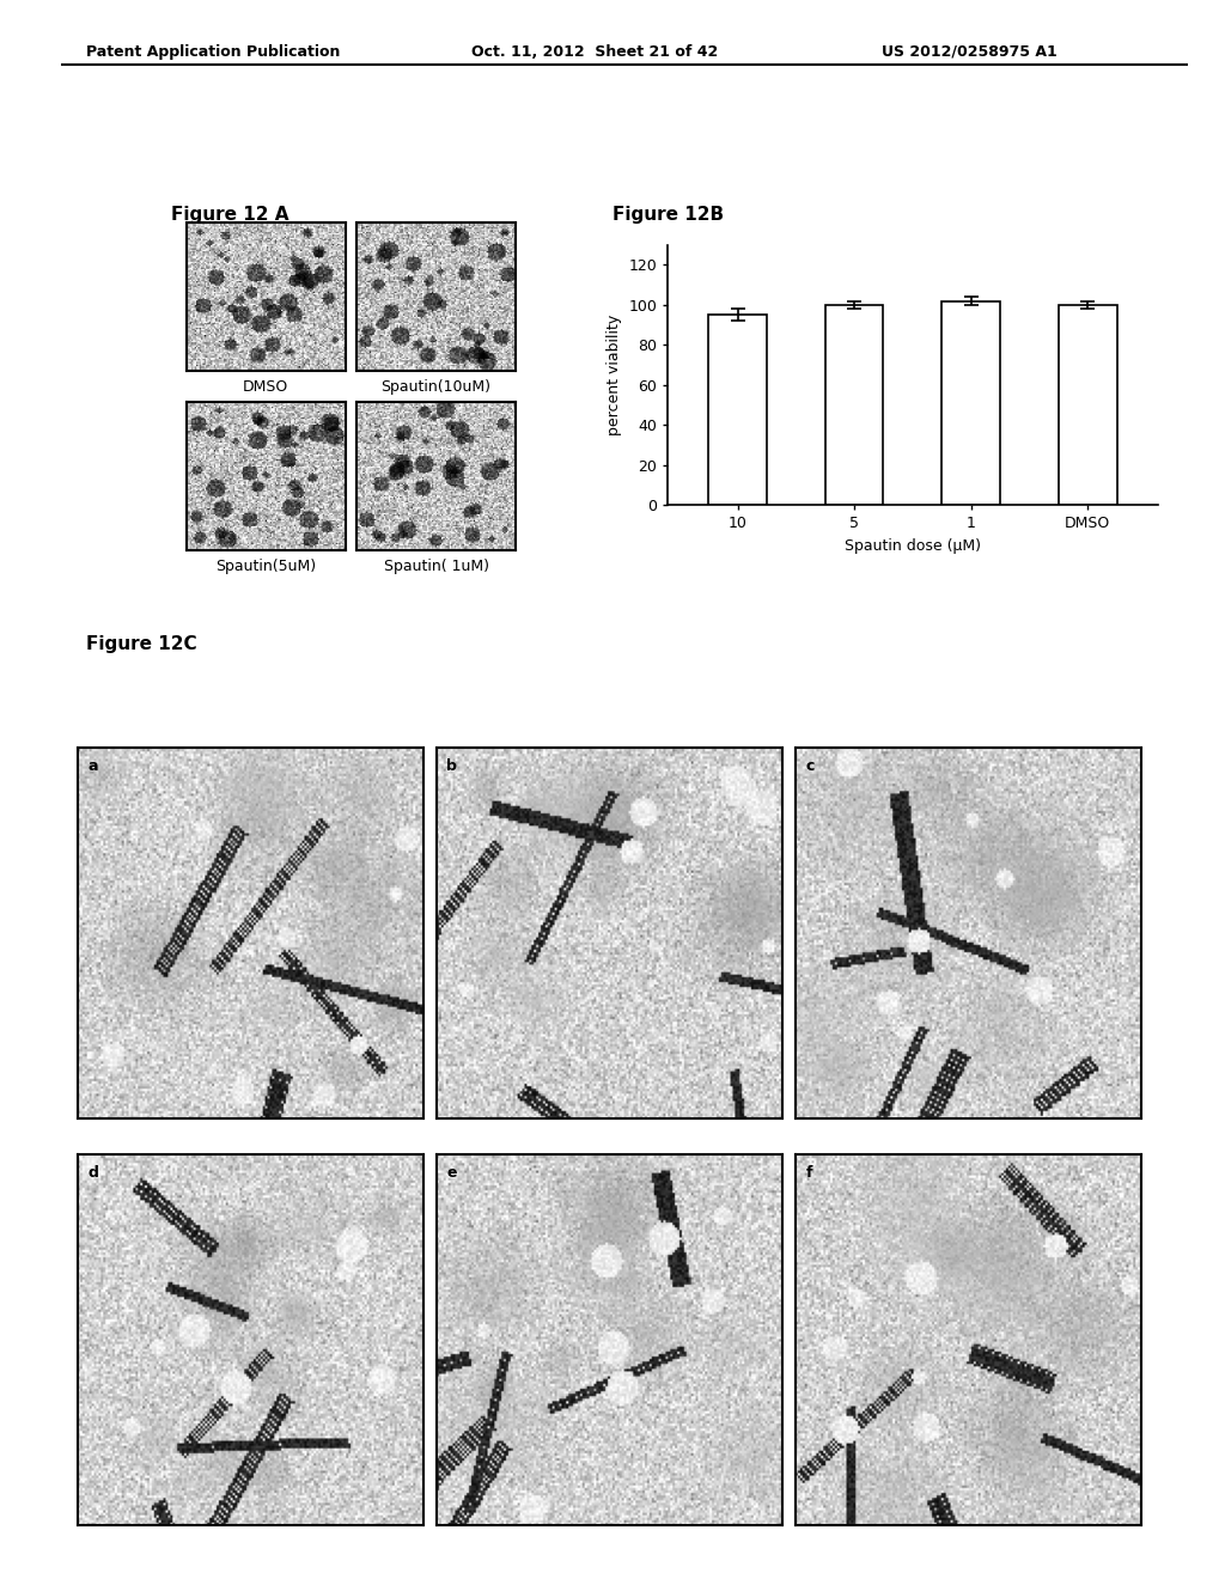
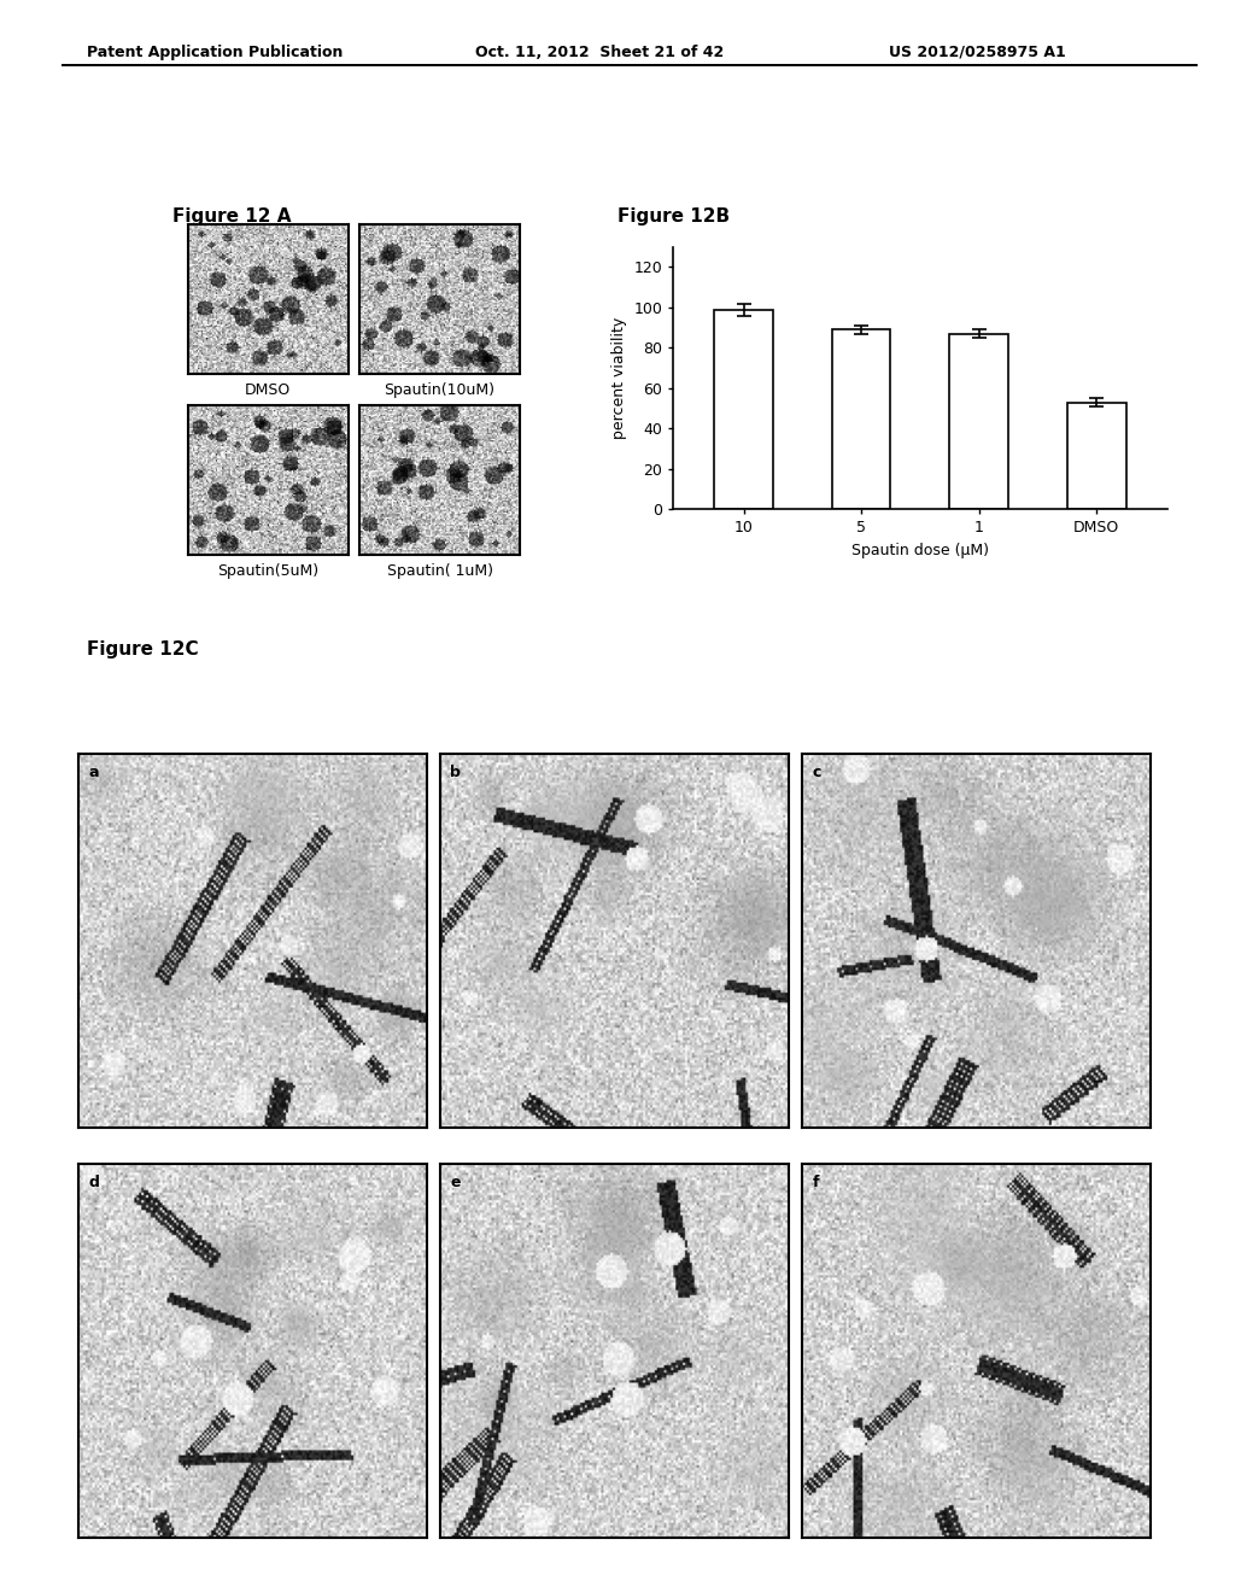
10: 95 -> 99
5: 100 -> 89
1: 102 -> 87
DMSO: 100 -> 53
